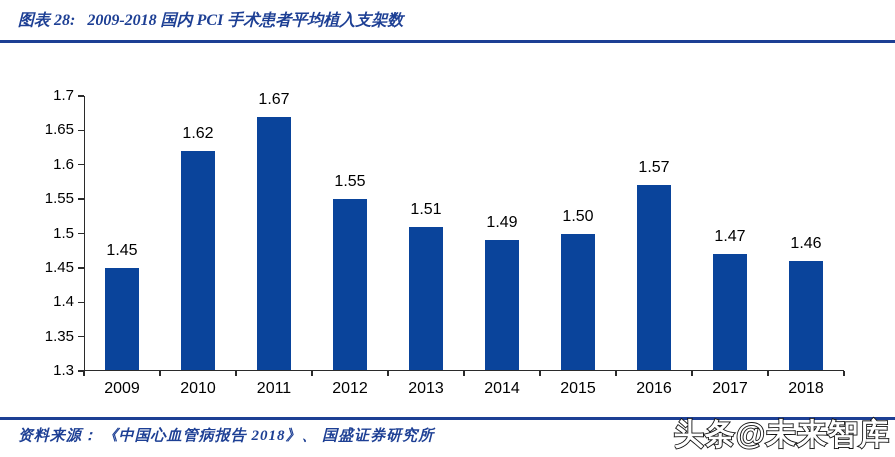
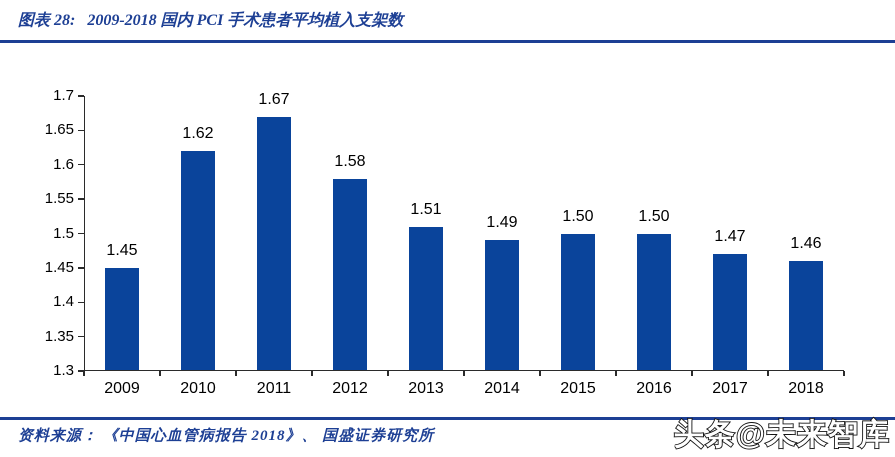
2012: 1.55 -> 1.58
2016: 1.57 -> 1.50
